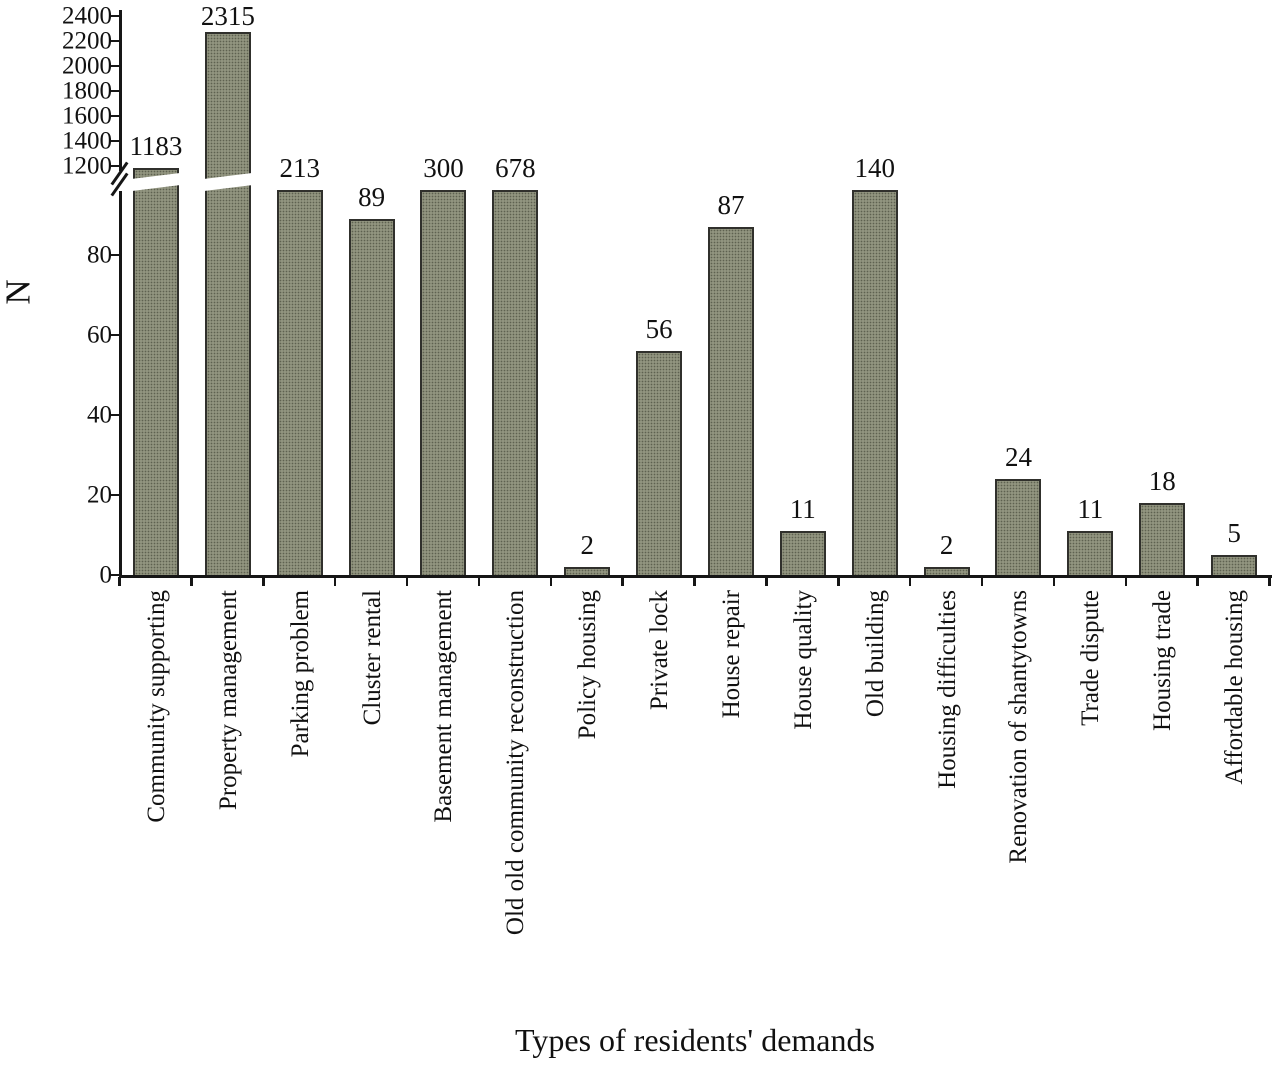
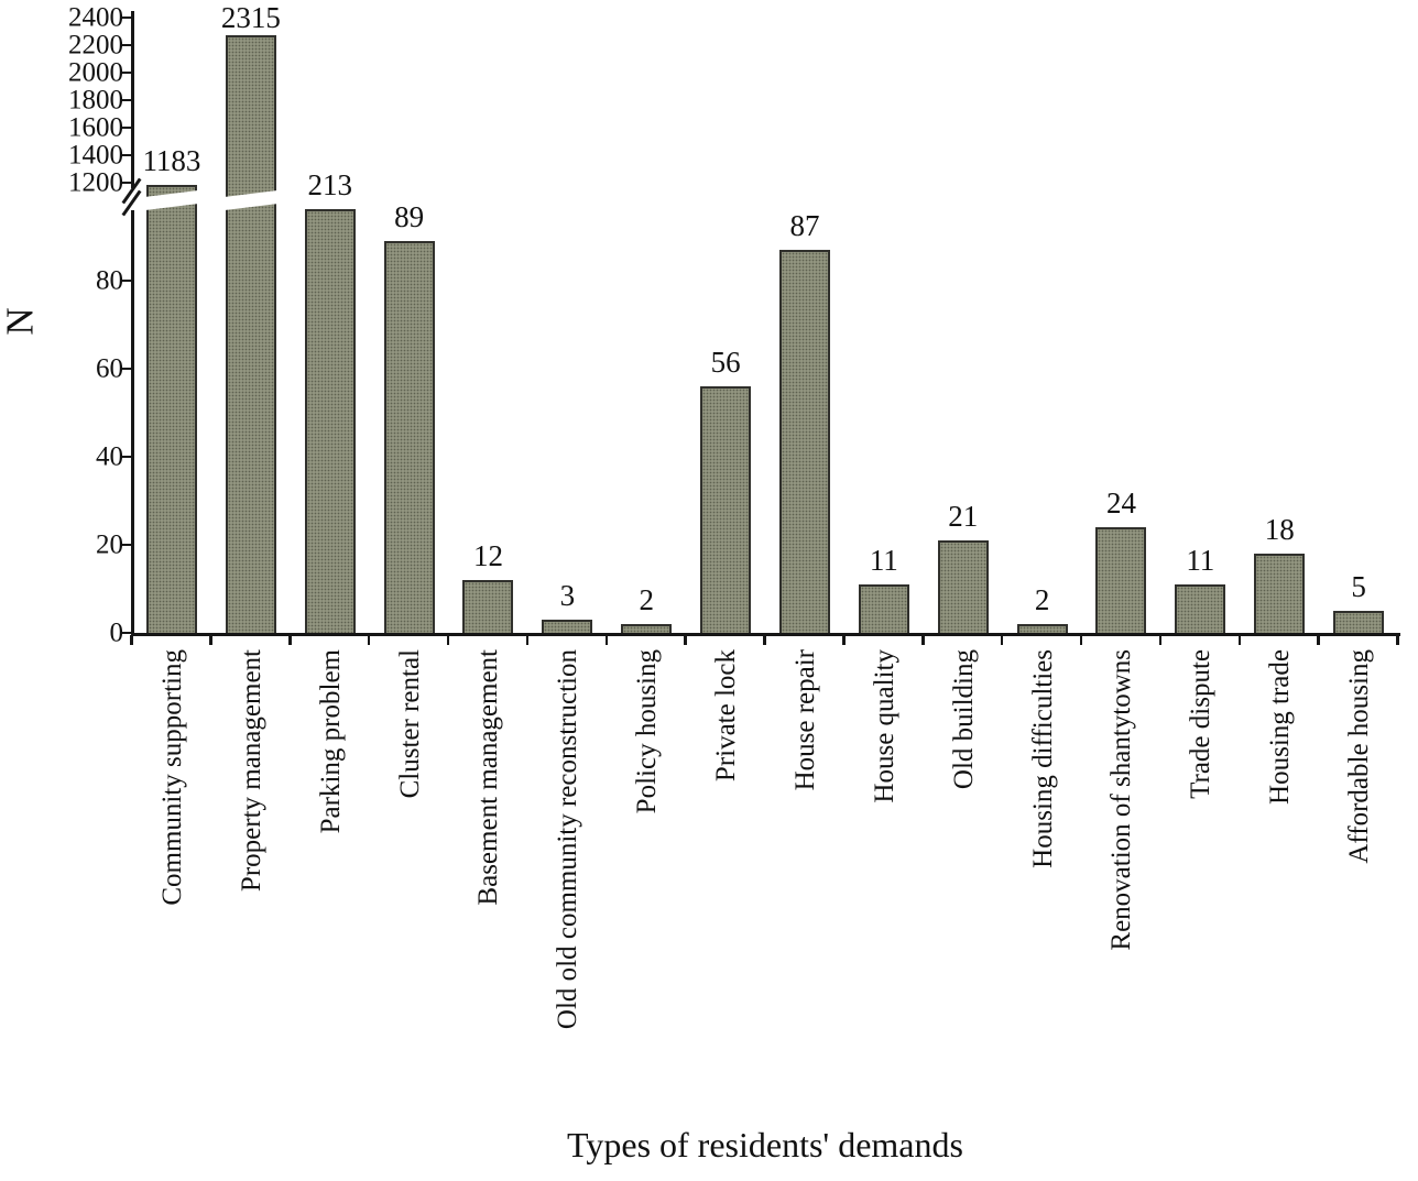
Basement management: 300 -> 12
Old old community reconstruction: 678 -> 3
Old building: 140 -> 21
